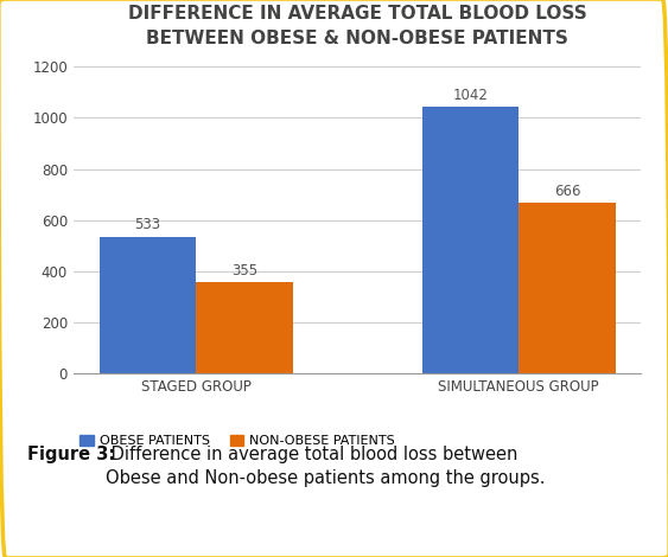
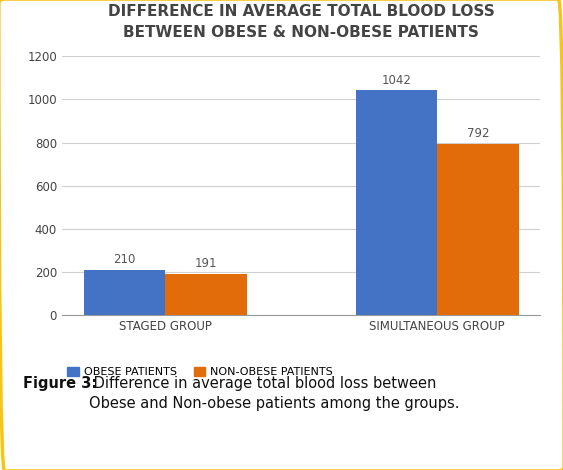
OBESE PATIENTS/STAGED GROUP: 533 -> 210
NON-OBESE PATIENTS/STAGED GROUP: 355 -> 191
NON-OBESE PATIENTS/SIMULTANEOUS GROUP: 666 -> 792
